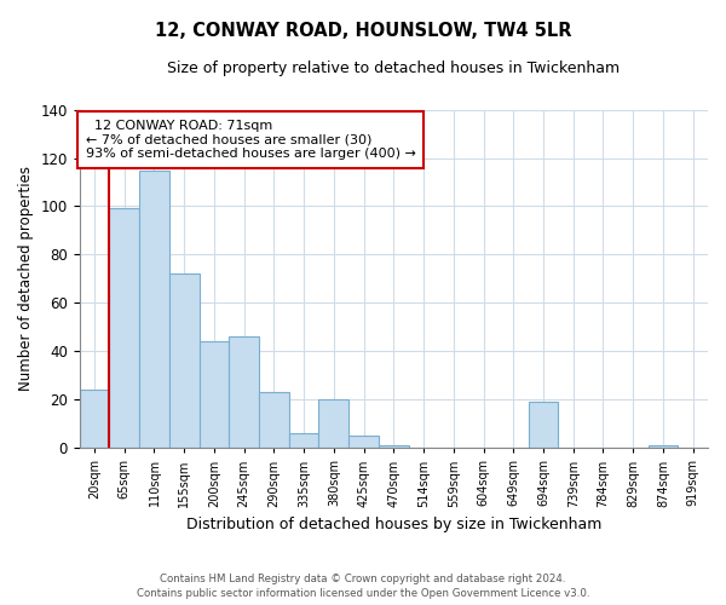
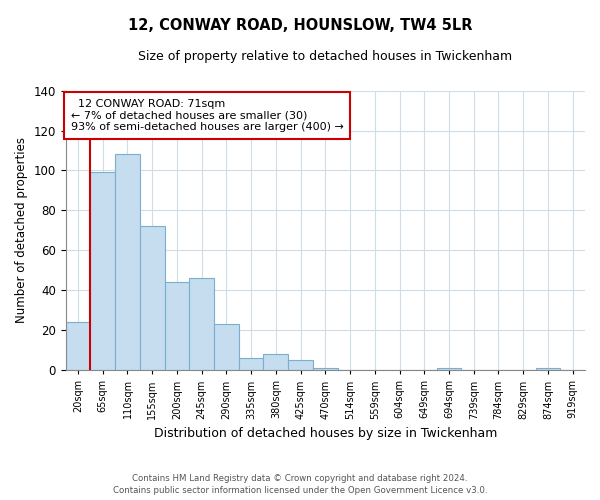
110sqm: 115 -> 108
380sqm: 20 -> 8
694sqm: 19 -> 1
